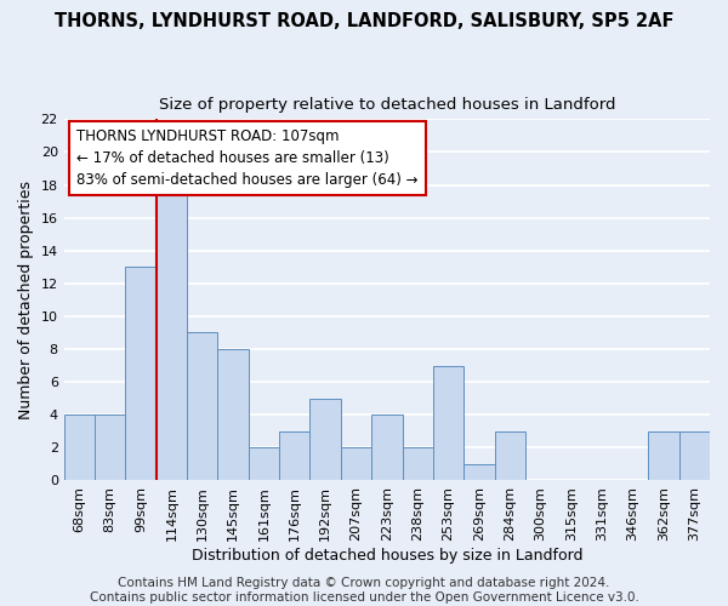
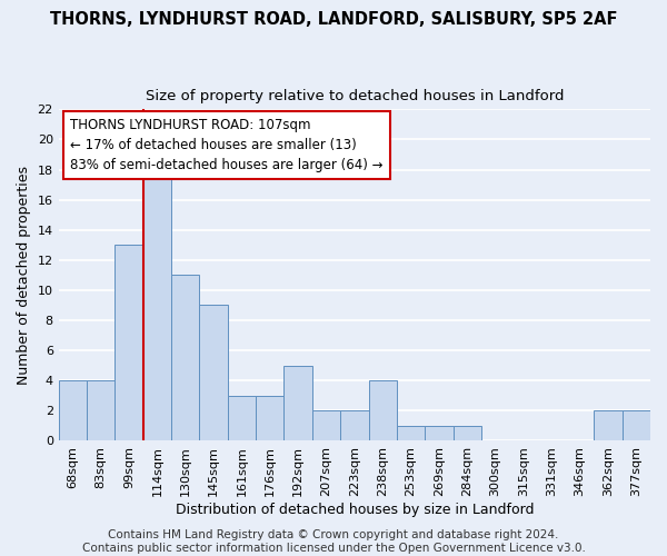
130sqm: 9 -> 11
145sqm: 8 -> 9
161sqm: 2 -> 3
223sqm: 4 -> 2
238sqm: 2 -> 4
253sqm: 7 -> 1
284sqm: 3 -> 1
362sqm: 3 -> 2
377sqm: 3 -> 2
